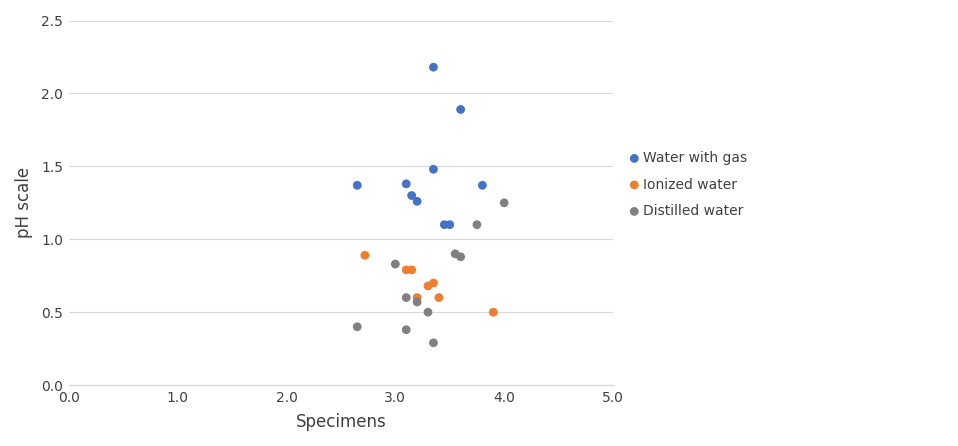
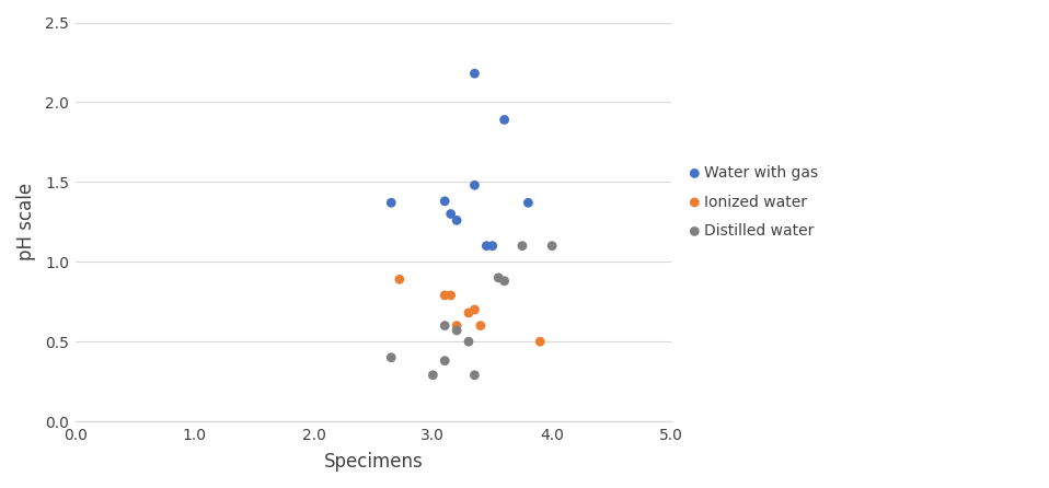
Distilled water/3.0: 0.83 -> 0.29
Distilled water/4.0: 1.25 -> 1.10
